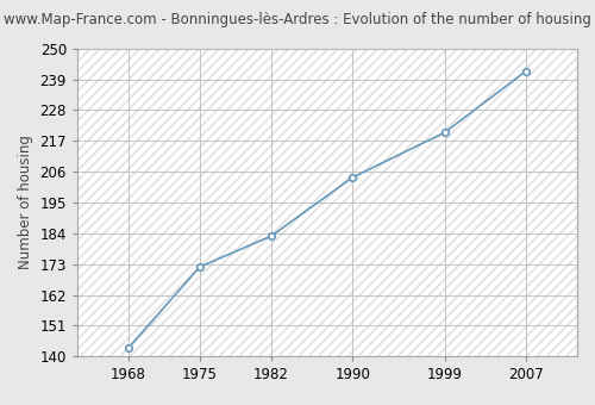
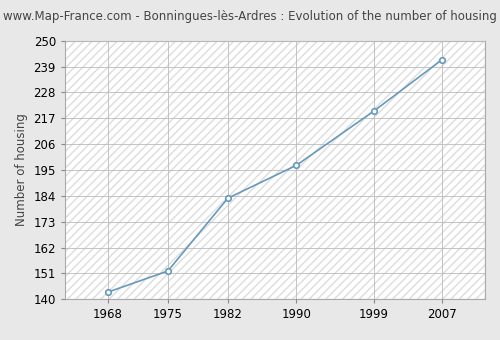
1975: 172 -> 152
1990: 204 -> 197
